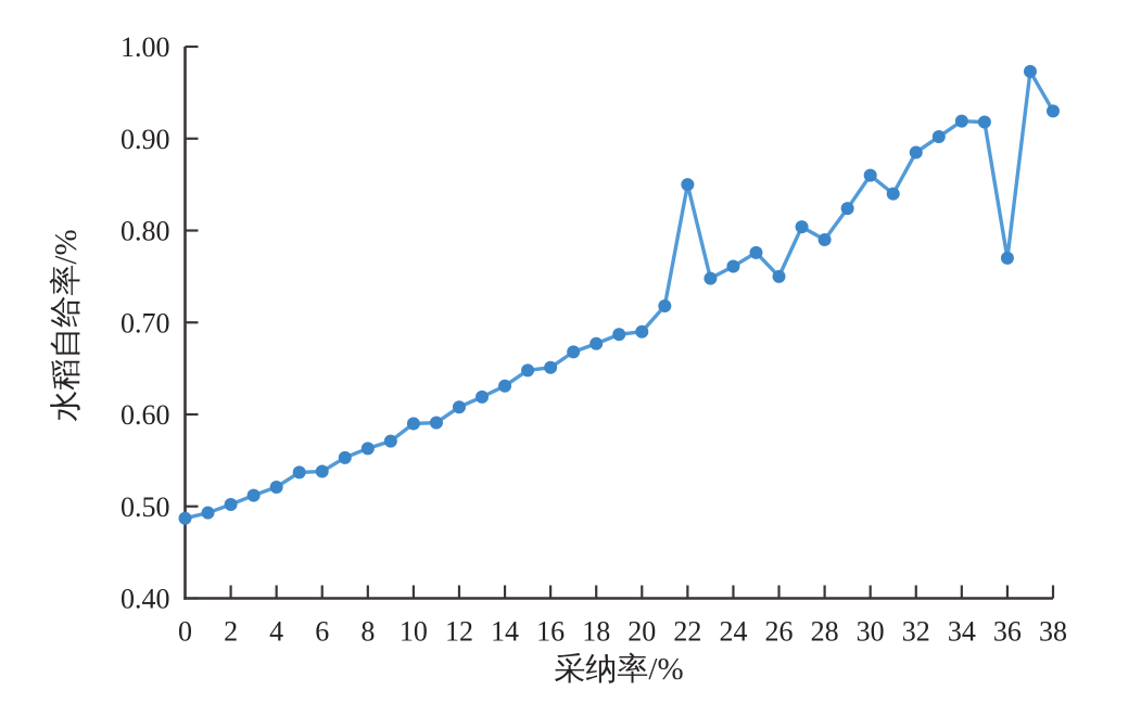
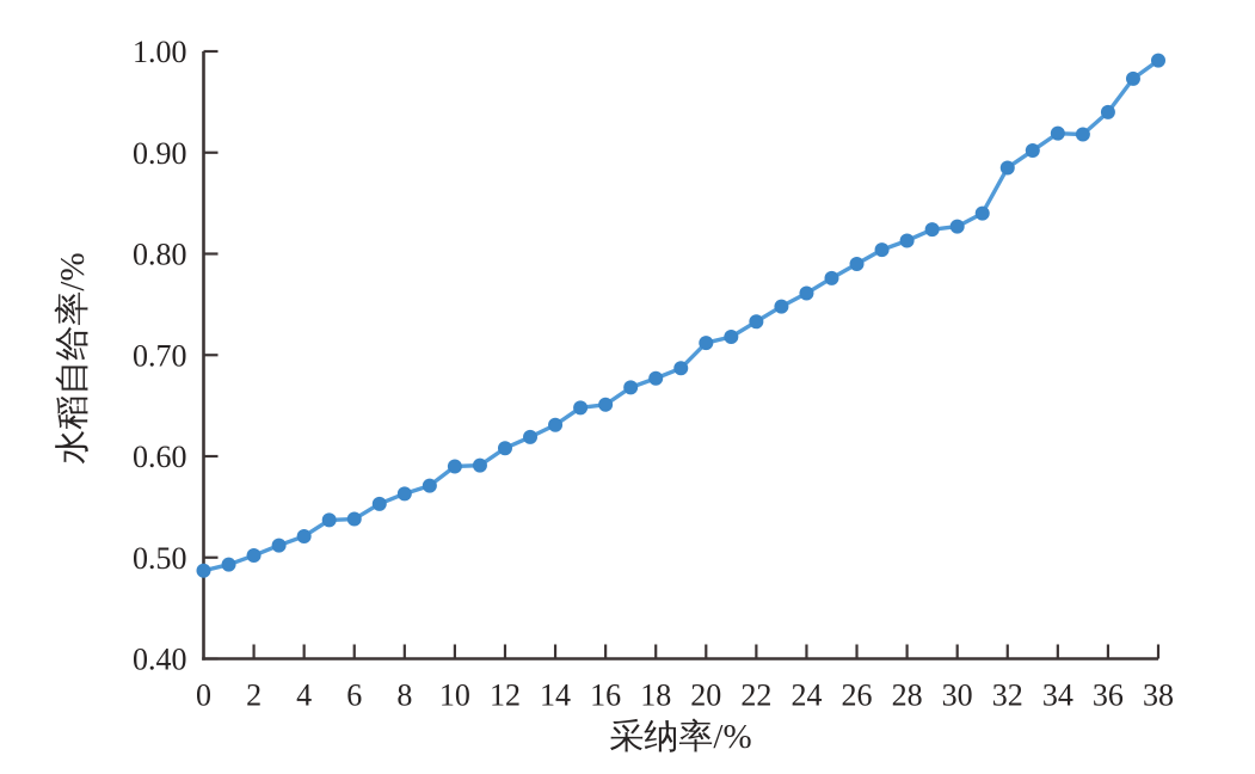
20: 0.69 -> 0.71
22: 0.85 -> 0.73
26: 0.75 -> 0.79
28: 0.79 -> 0.81
30: 0.86 -> 0.83
36: 0.77 -> 0.94
38: 0.93 -> 0.99
